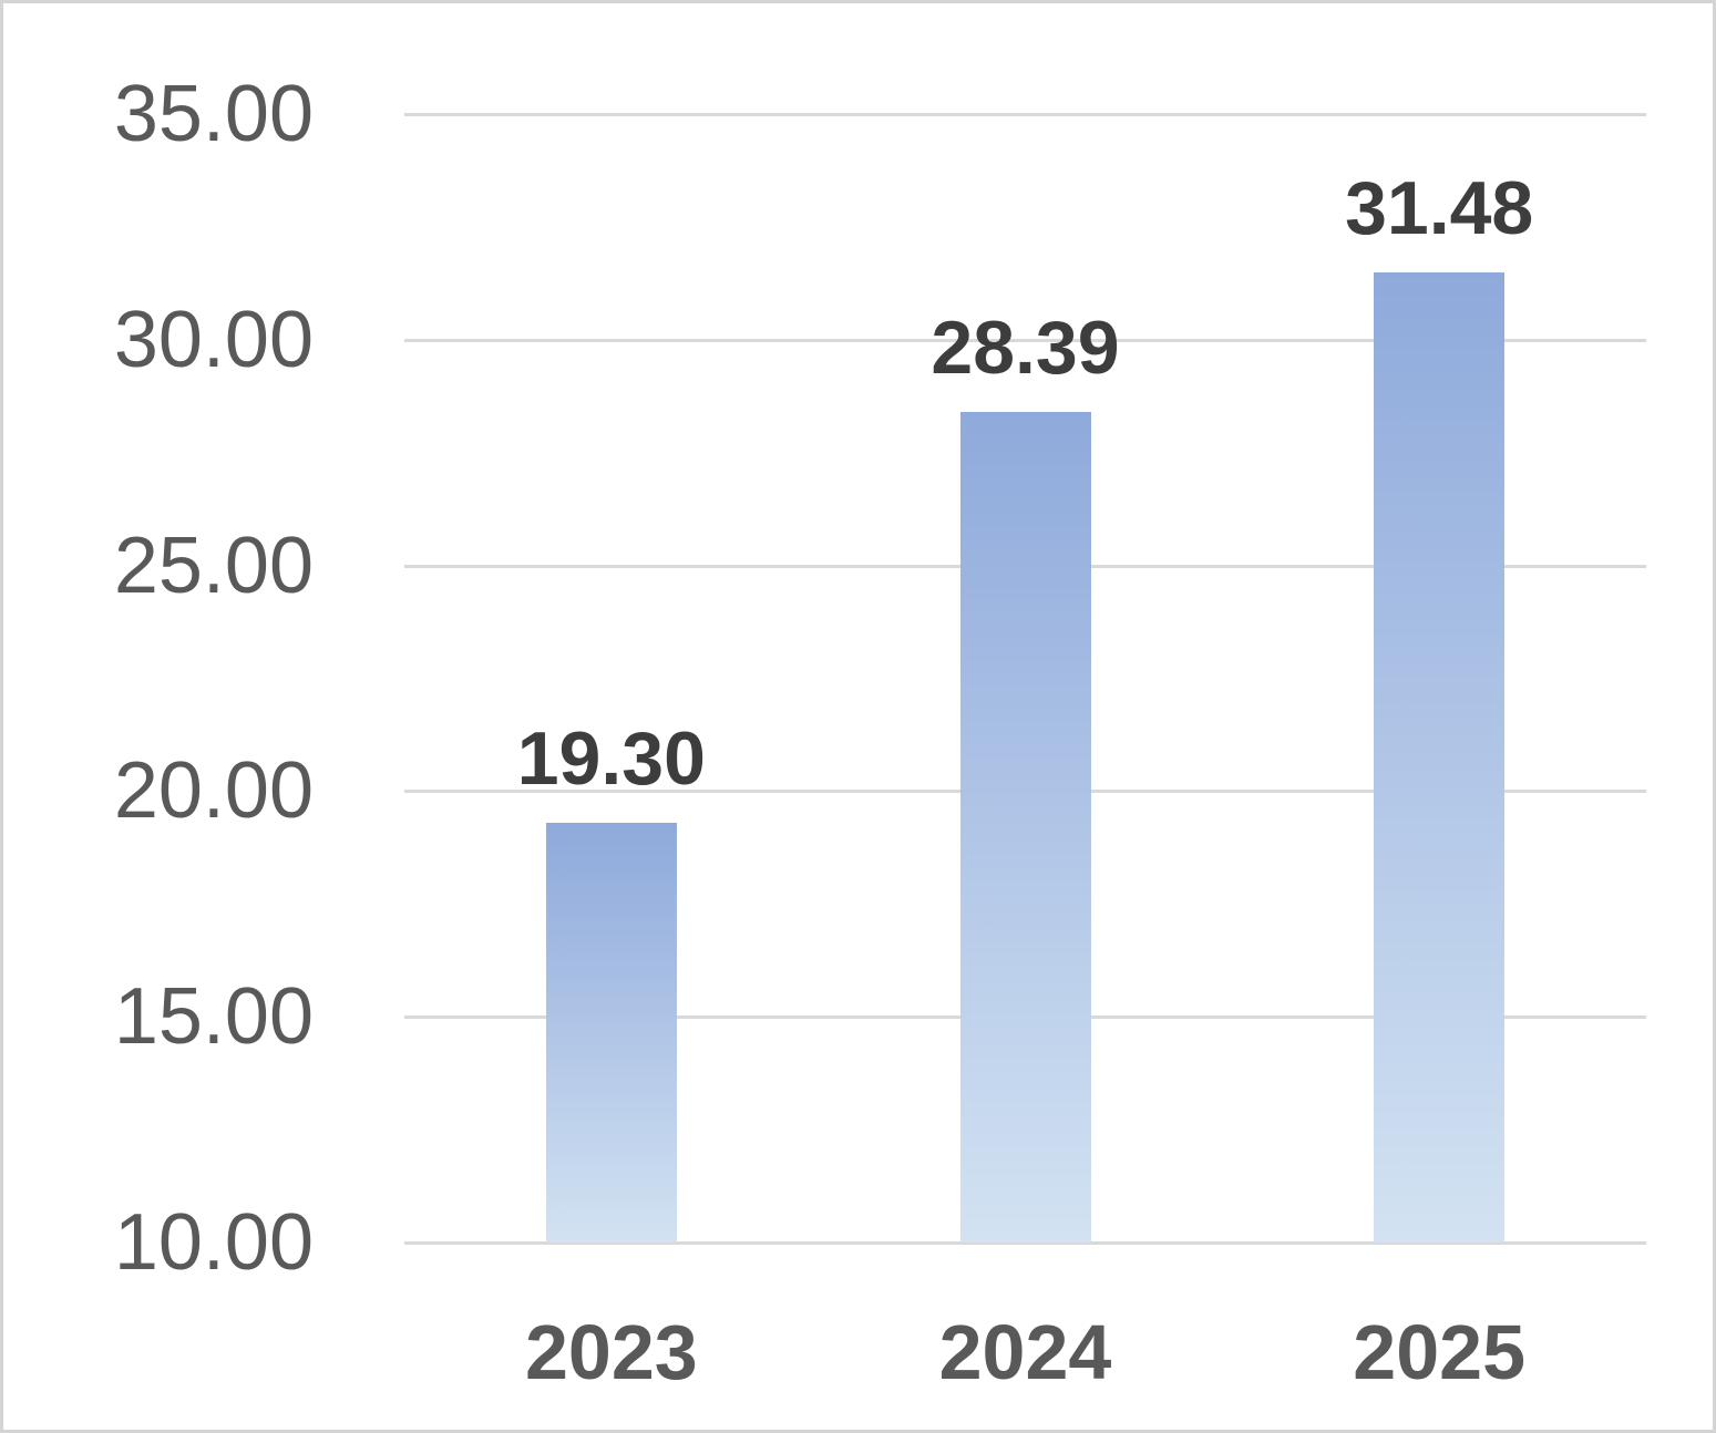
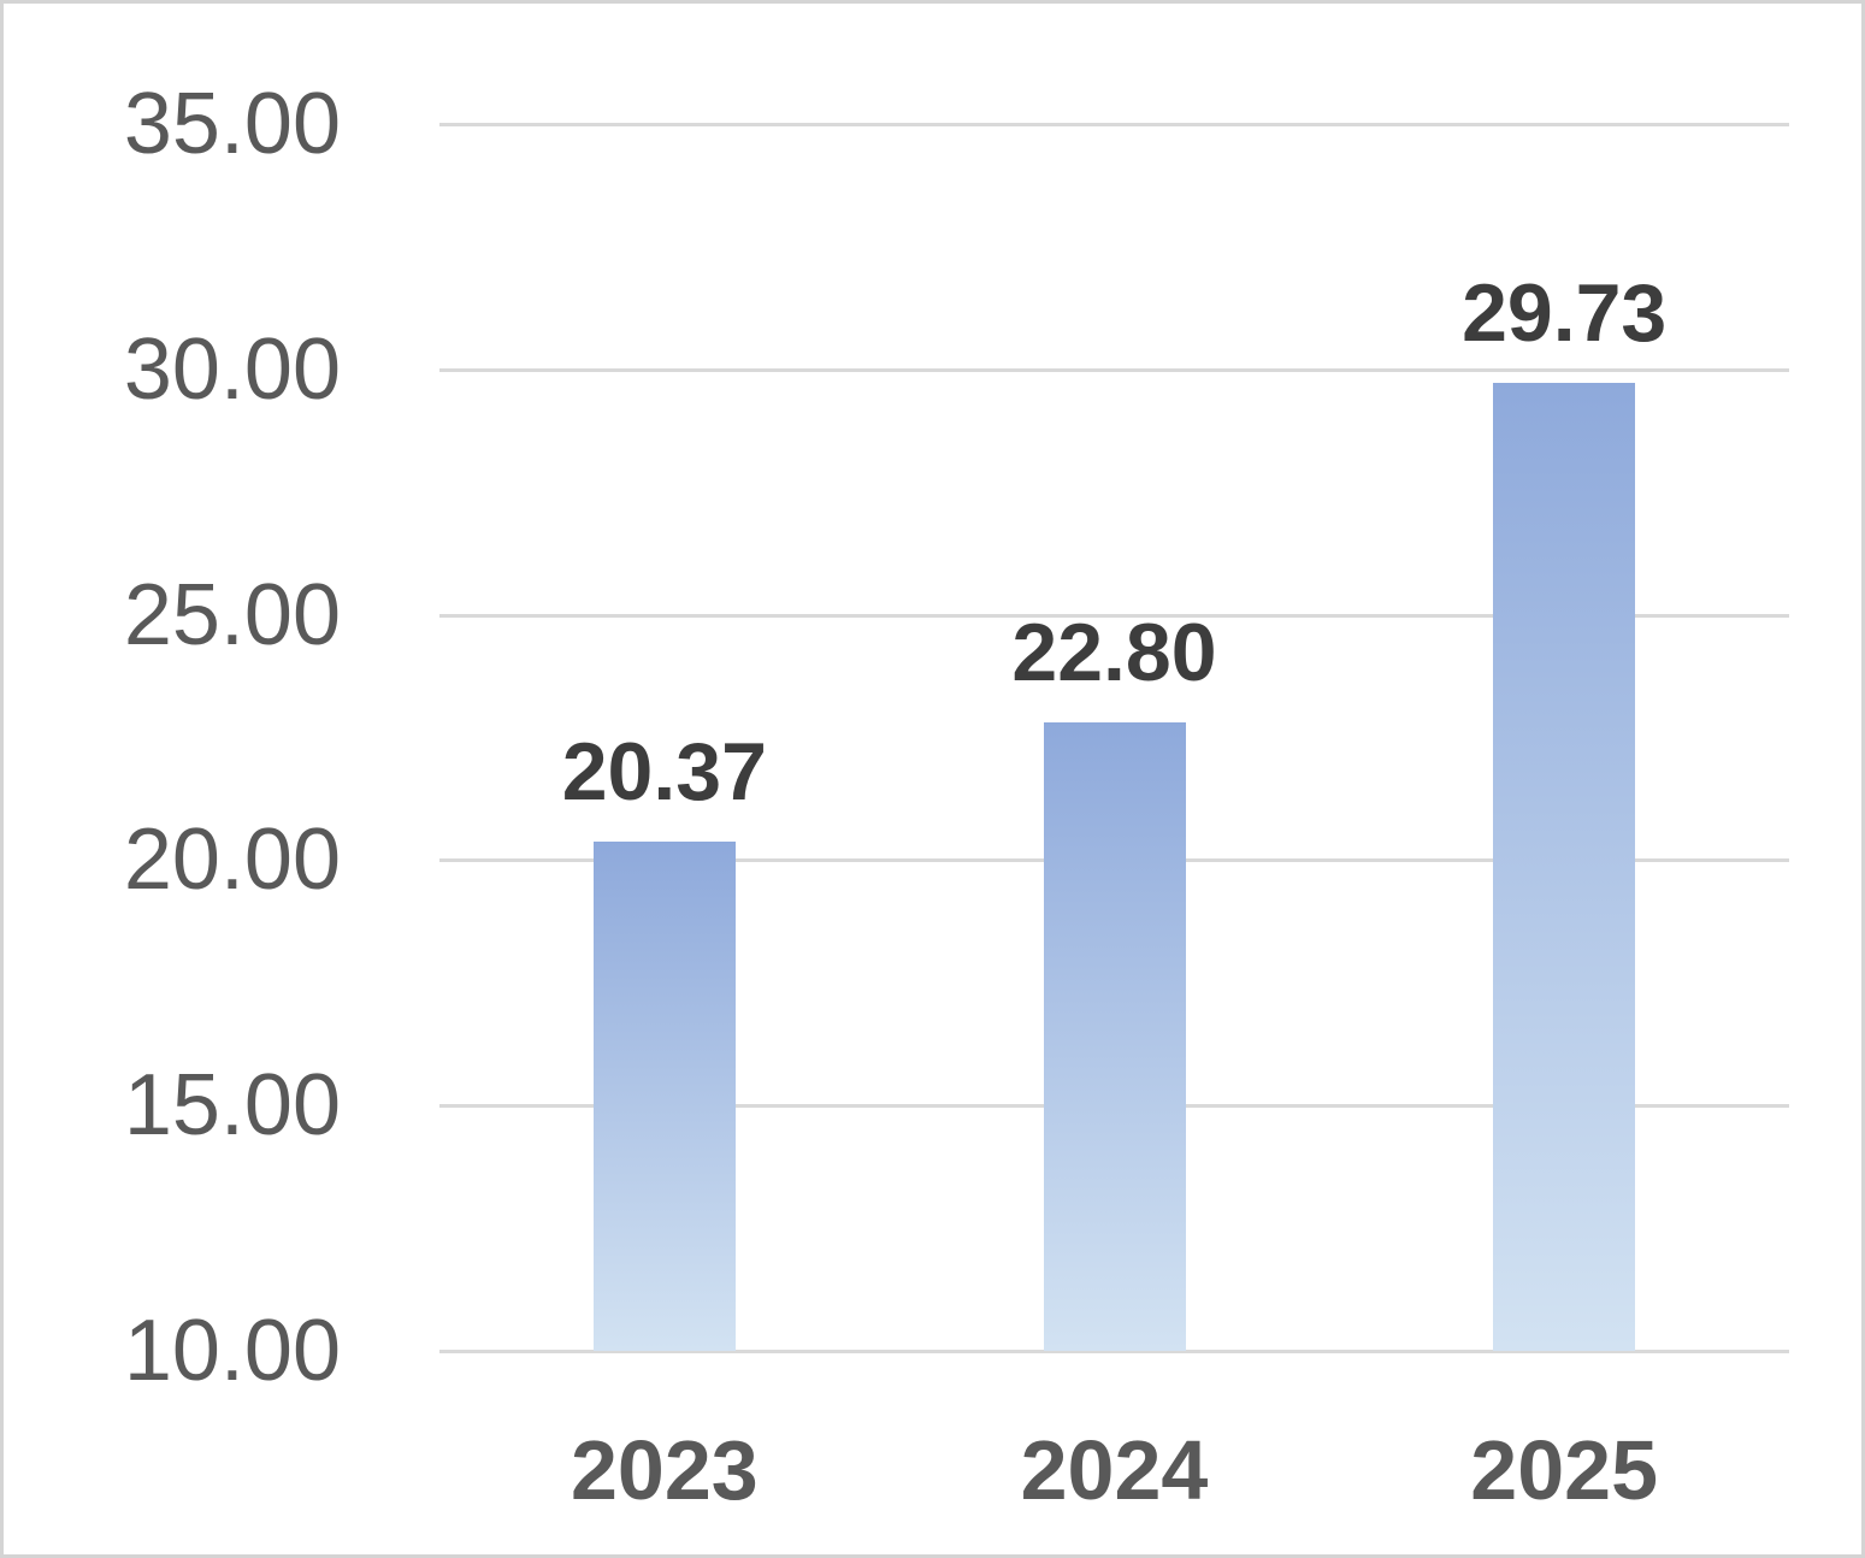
2023: 19.30 -> 20.37
2024: 28.39 -> 22.80
2025: 31.48 -> 29.73
